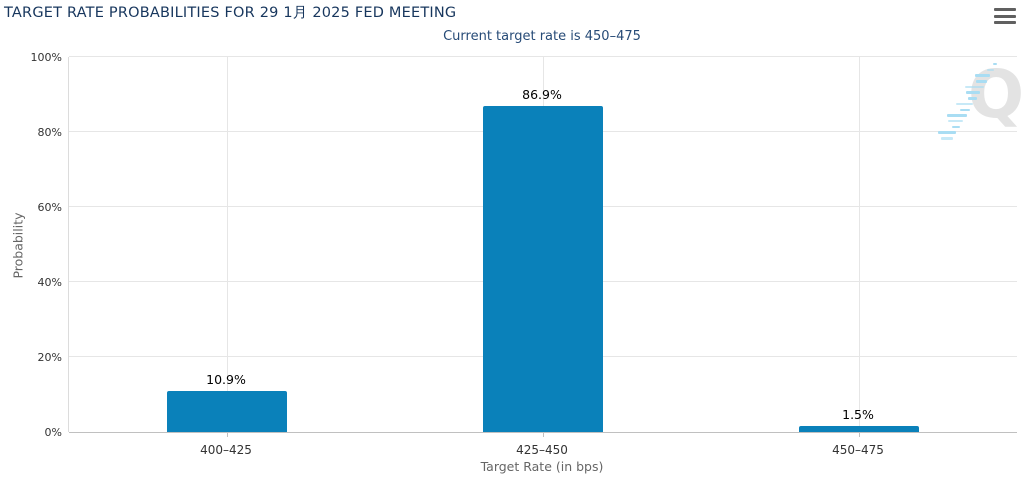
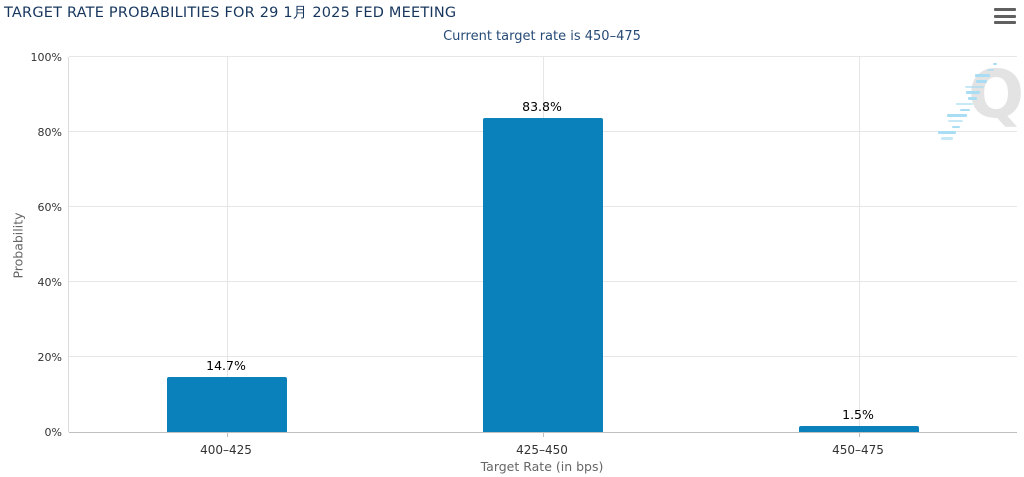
400–425: 10.9% -> 14.7%
425–450: 86.9% -> 83.8%
